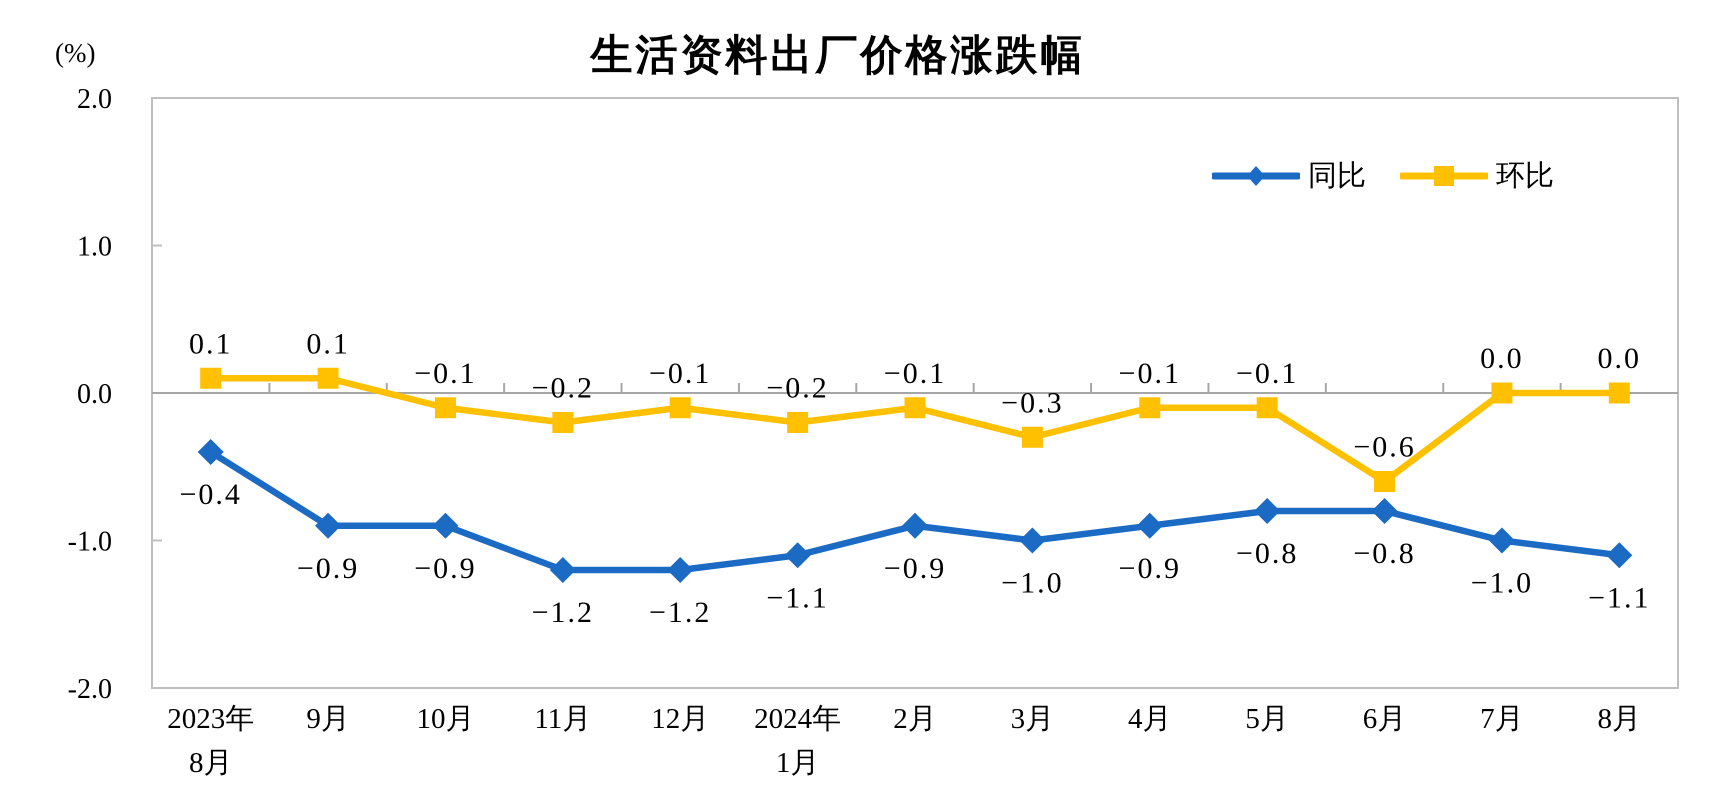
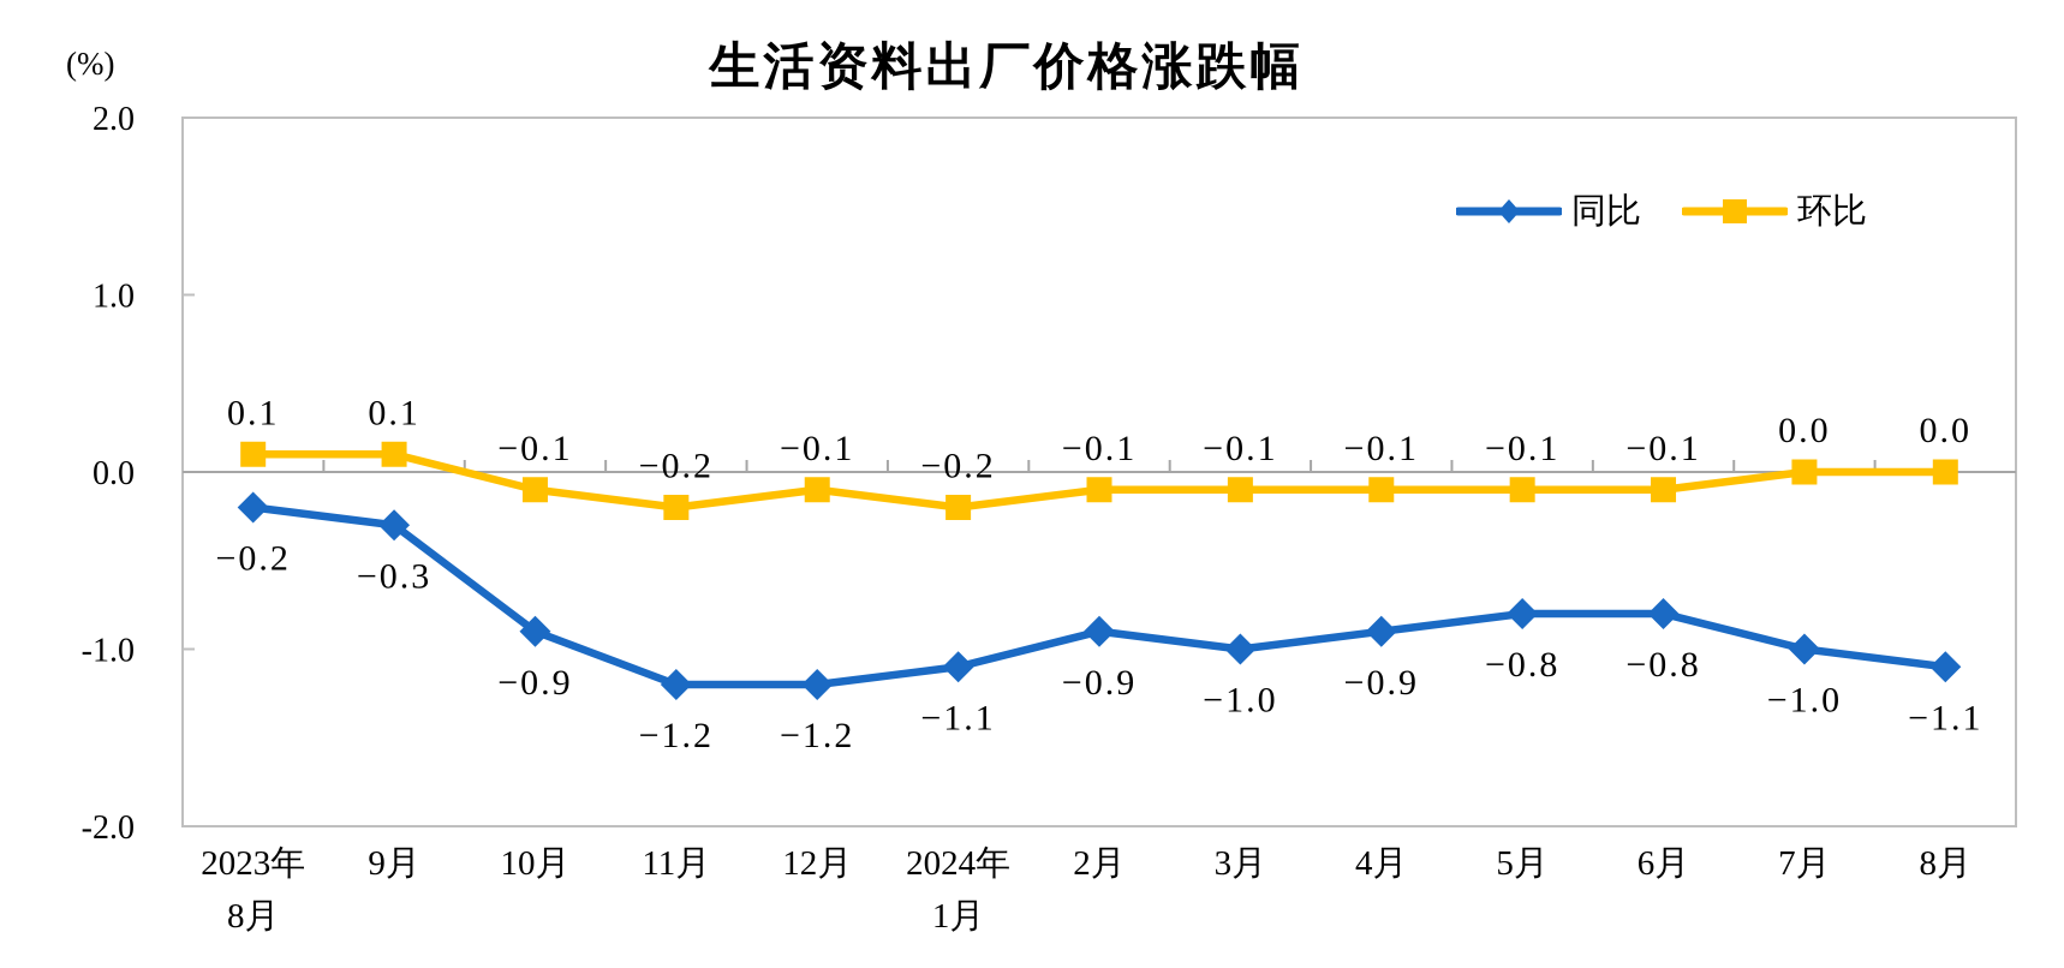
同比/2023年8月: −0.4 -> −0.2
同比/9月: −0.9 -> −0.3
环比/3月: −0.3 -> −0.1
环比/6月: −0.6 -> −0.1
